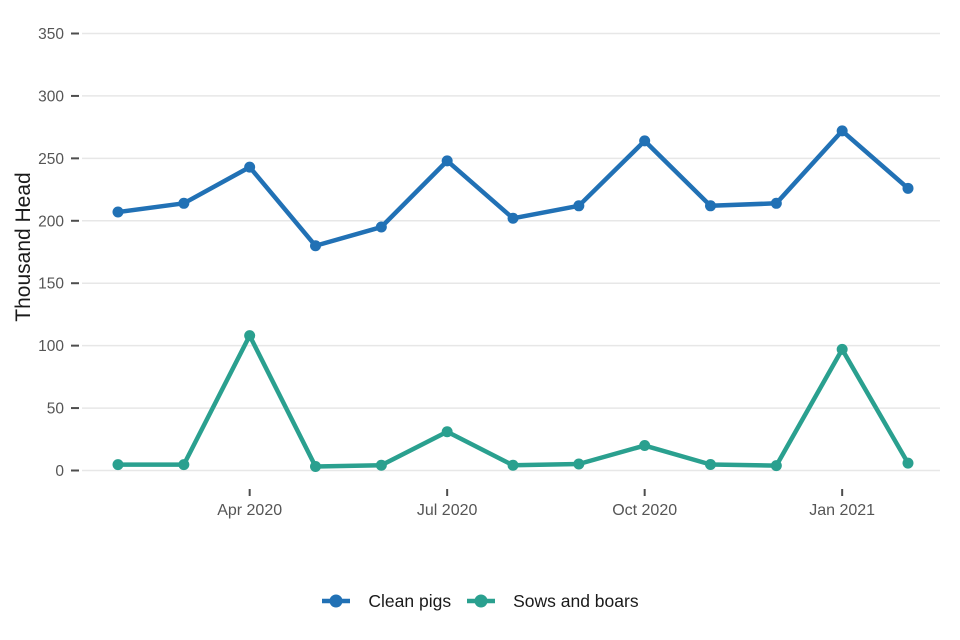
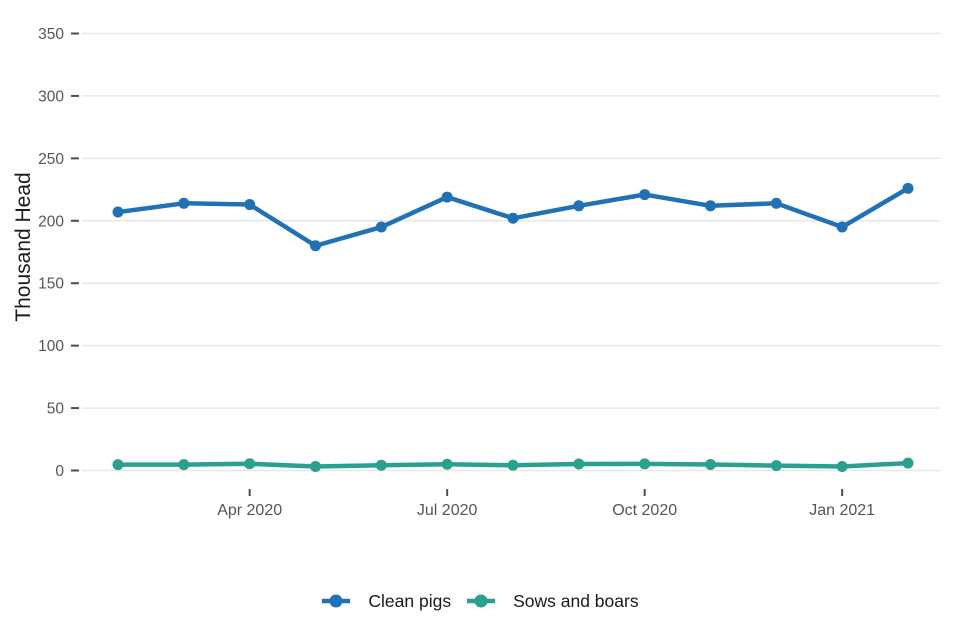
Clean pigs/Apr 2020: 243 -> 213
Sows and boars/Apr 2020: 108 -> 5
Clean pigs/Jul 2020: 248 -> 219
Sows and boars/Jul 2020: 31 -> 5
Clean pigs/Oct 2020: 264 -> 221
Sows and boars/Oct 2020: 20 -> 5
Clean pigs/Jan 2021: 272 -> 195
Sows and boars/Jan 2021: 97 -> 3
